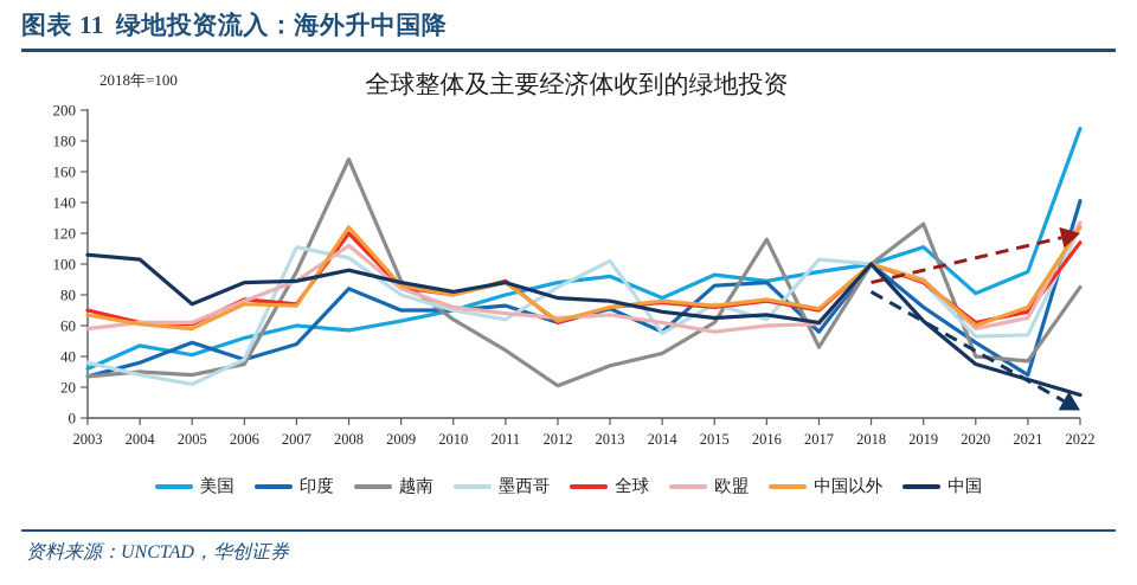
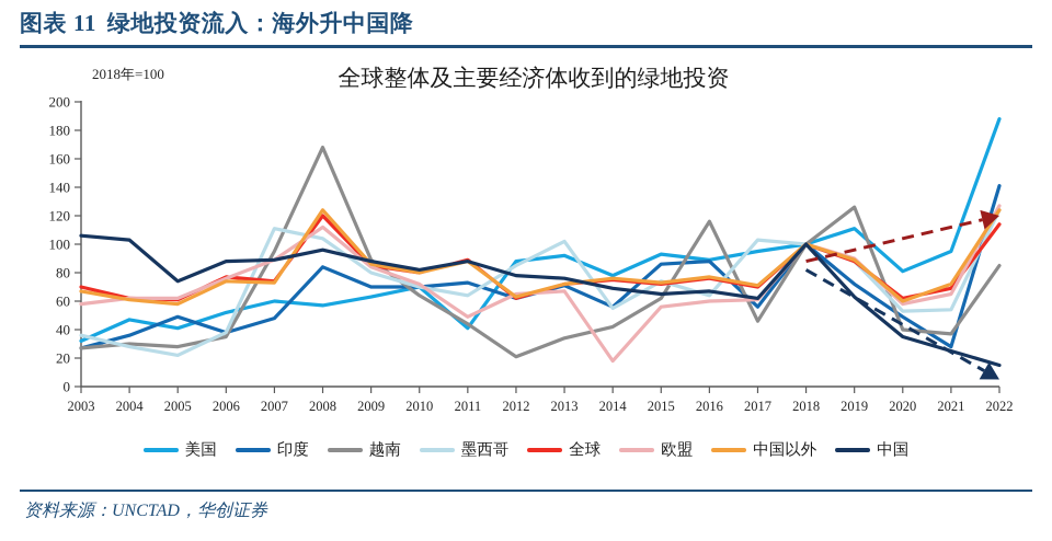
美国/2011: 80 -> 41
欧盟/2011: 68 -> 49
欧盟/2014: 62 -> 18
